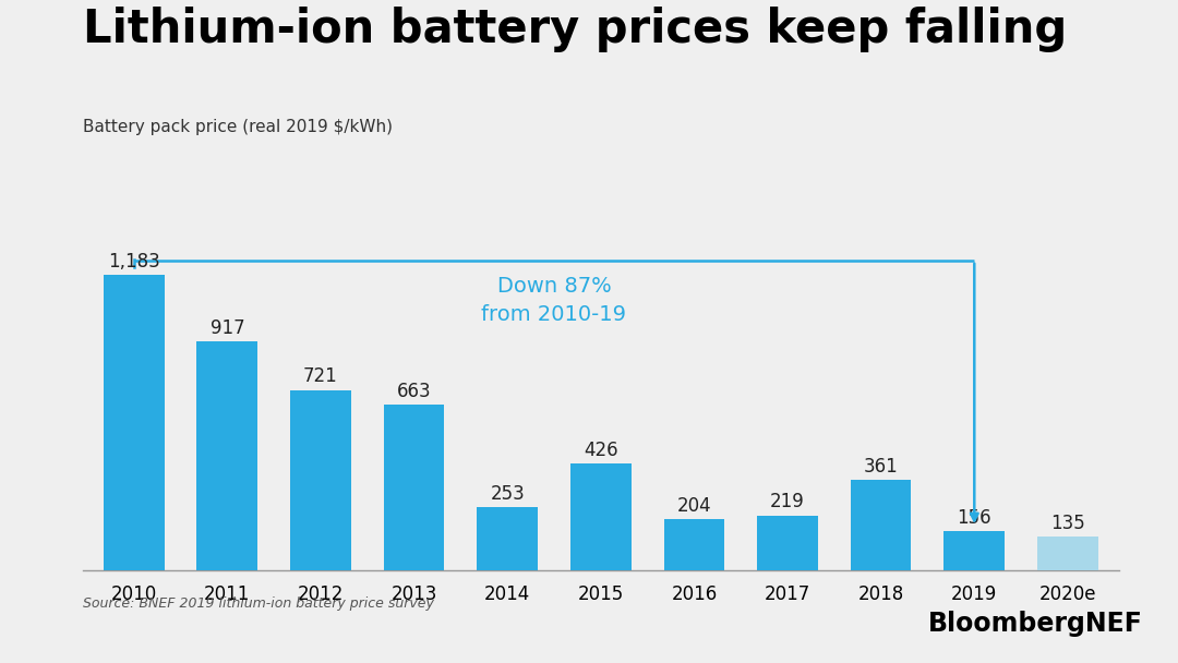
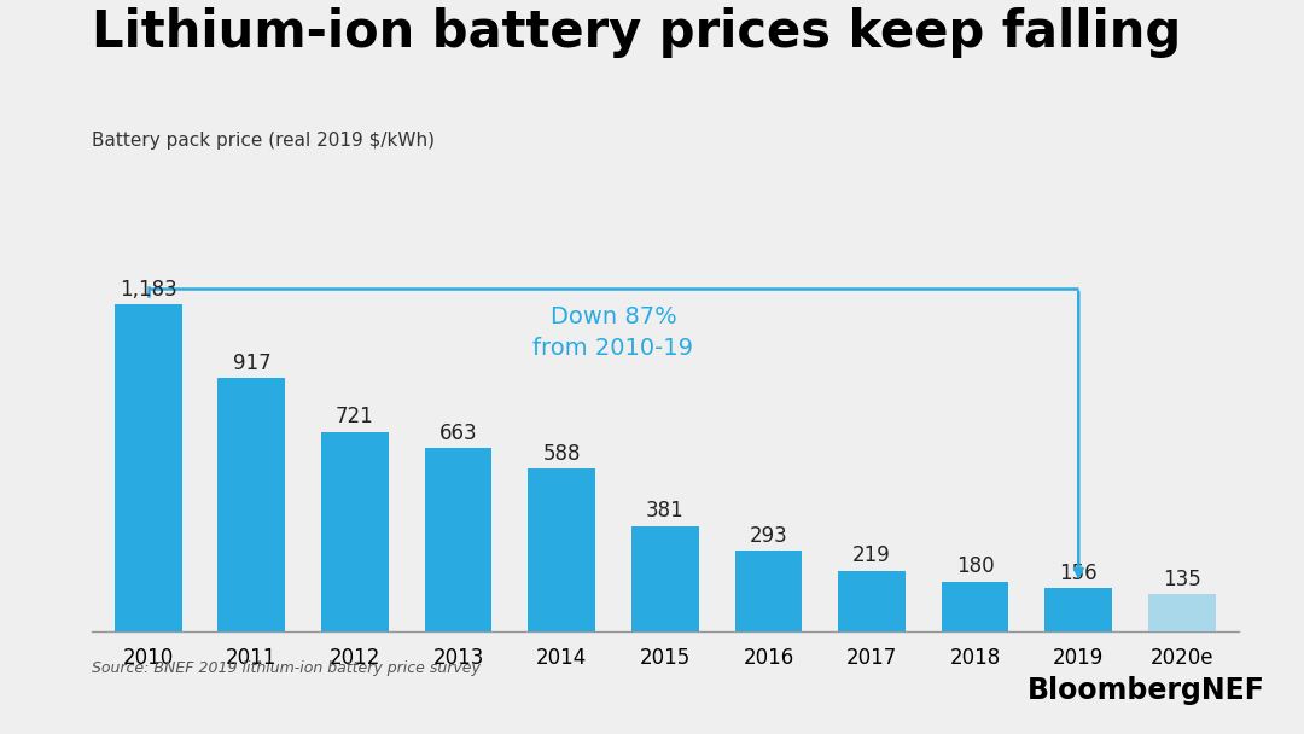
2014: 253 -> 588
2015: 426 -> 381
2016: 204 -> 293
2018: 361 -> 180
